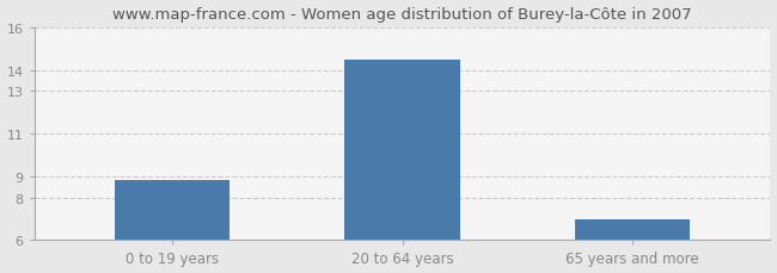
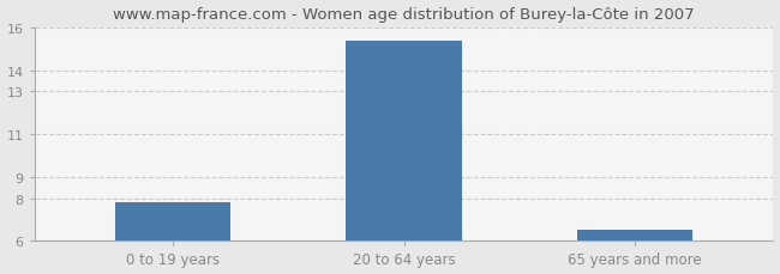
0 to 19 years: 8.8 -> 7.8
20 to 64 years: 14.5 -> 15.4
65 years and more: 7.0 -> 6.5
